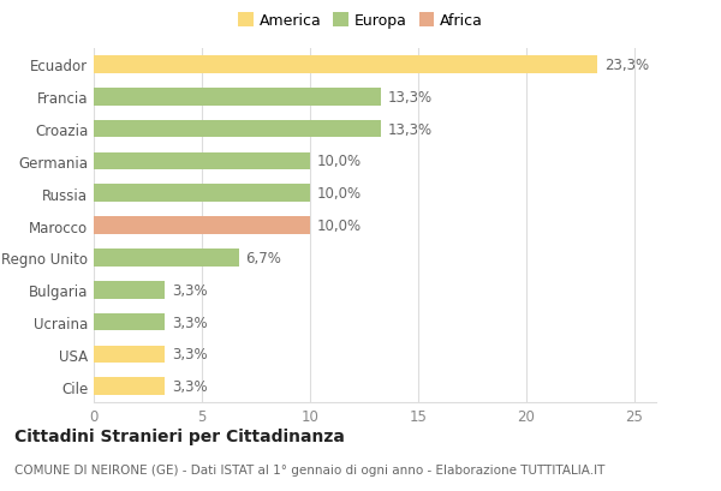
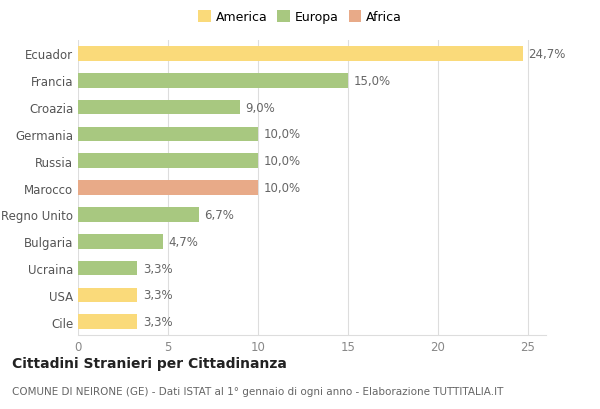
Ecuador: 23,3% -> 24,7%
Francia: 13,3% -> 15,0%
Croazia: 13,3% -> 9,0%
Bulgaria: 3,3% -> 4,7%
